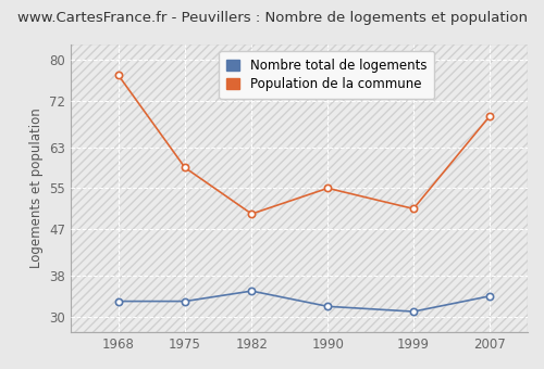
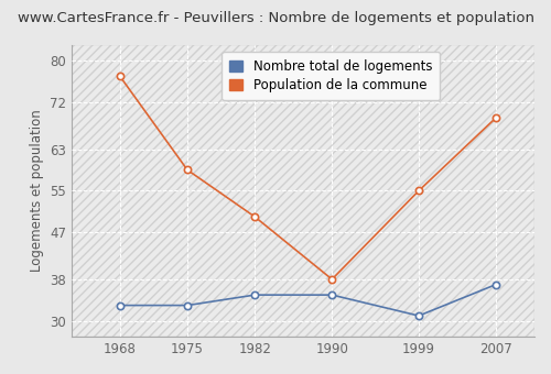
Nombre total de logements/1990: 32 -> 35
Population de la commune/1990: 55 -> 38
Population de la commune/1999: 51 -> 55
Nombre total de logements/2007: 34 -> 37
